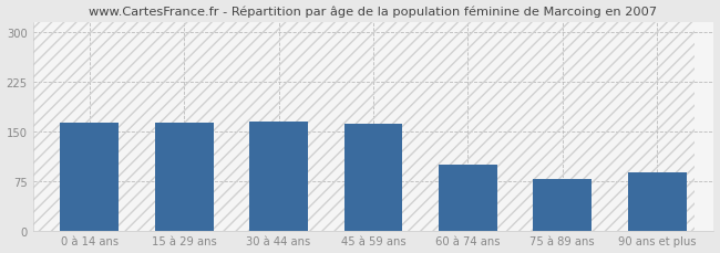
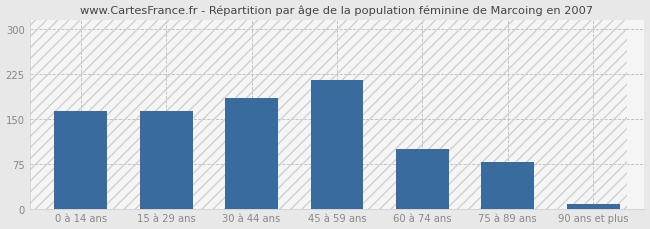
30 à 44 ans: 164 -> 185
45 à 59 ans: 162 -> 215
90 ans et plus: 88 -> 8
